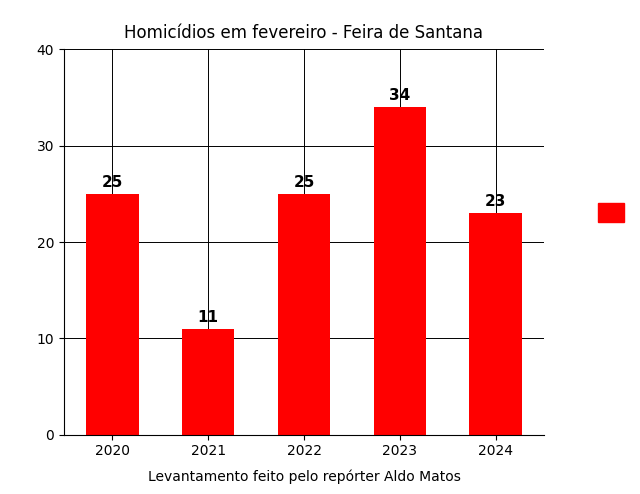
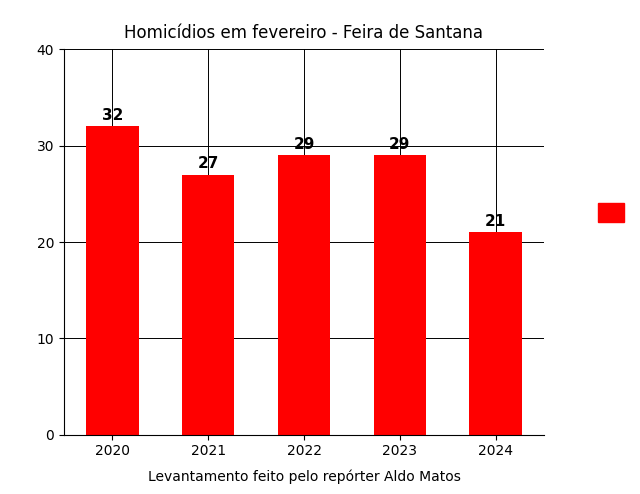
2020: 25 -> 32
2021: 11 -> 27
2022: 25 -> 29
2023: 34 -> 29
2024: 23 -> 21
